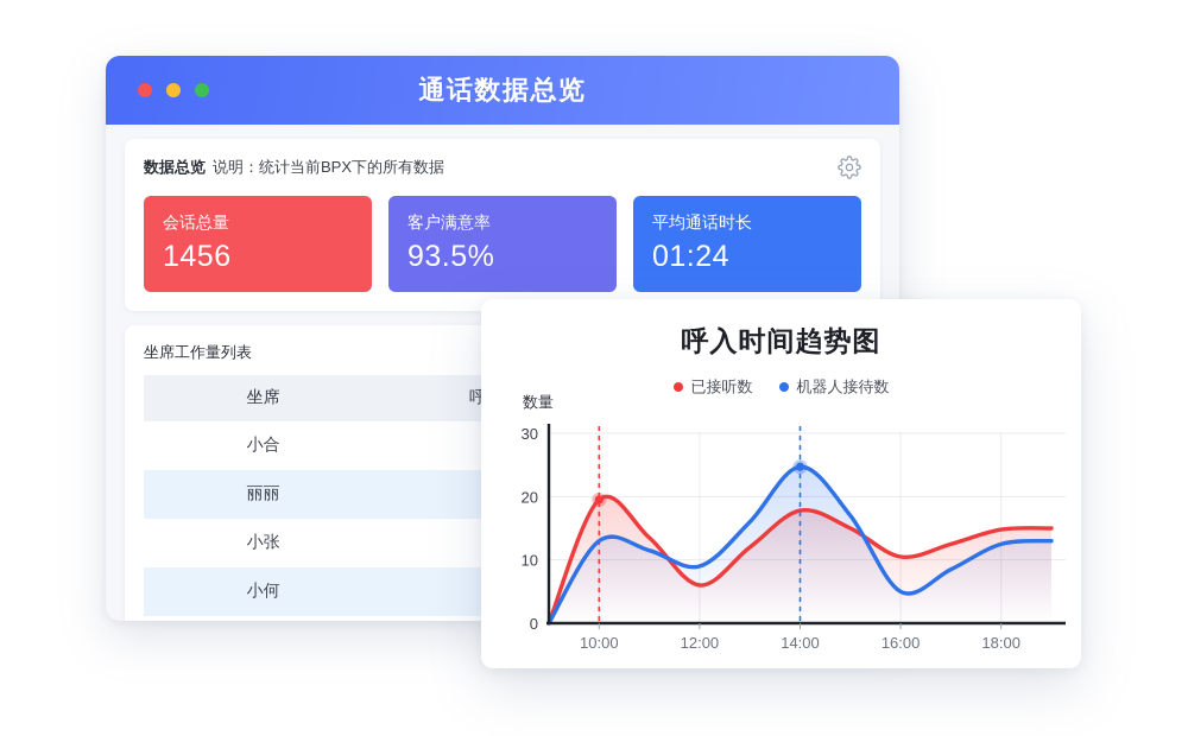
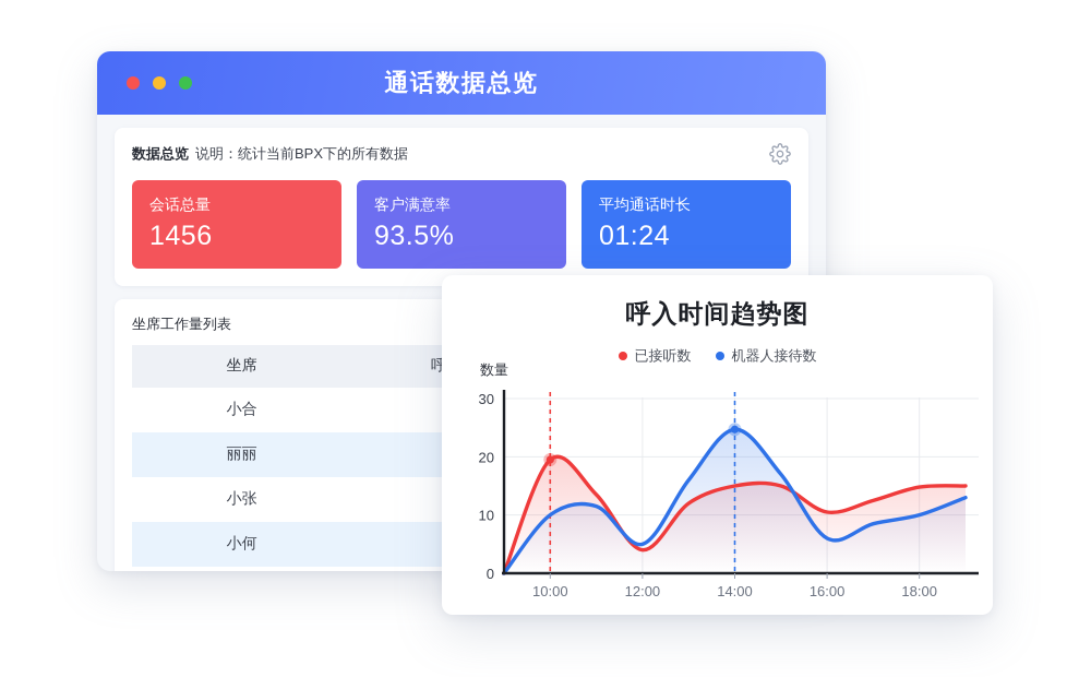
机器人接待数/10:00: 13 -> 10
已接听数/12:00: 6 -> 4
机器人接待数/12:00: 9 -> 5
已接听数/14:00: 18 -> 15
机器人接待数/16:00: 5 -> 6
机器人接待数/18:00: 12 -> 10
